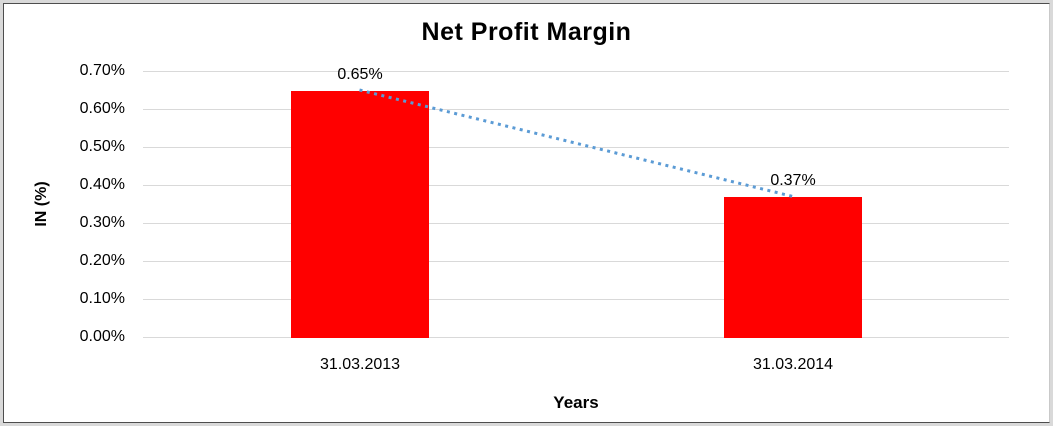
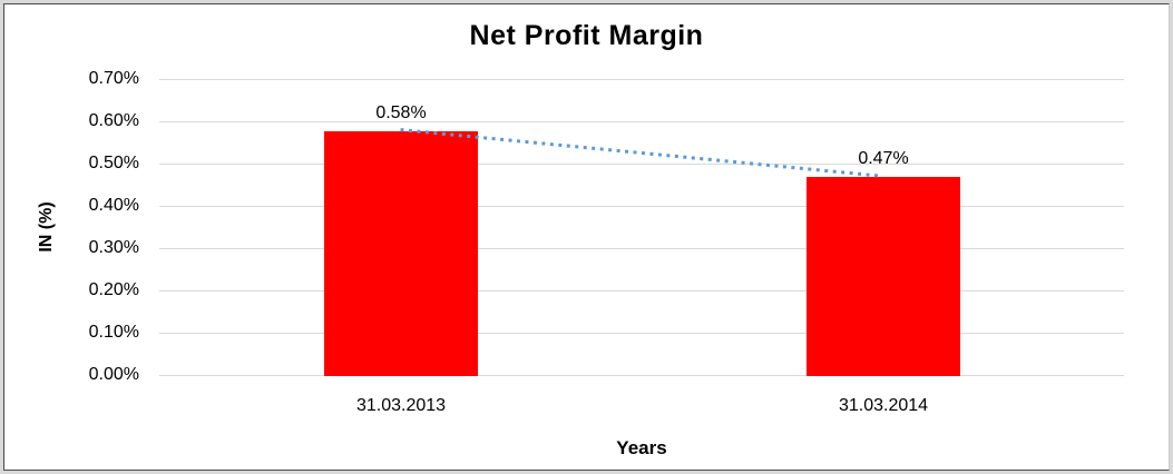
31.03.2013: 0.65% -> 0.58%
31.03.2014: 0.37% -> 0.47%
